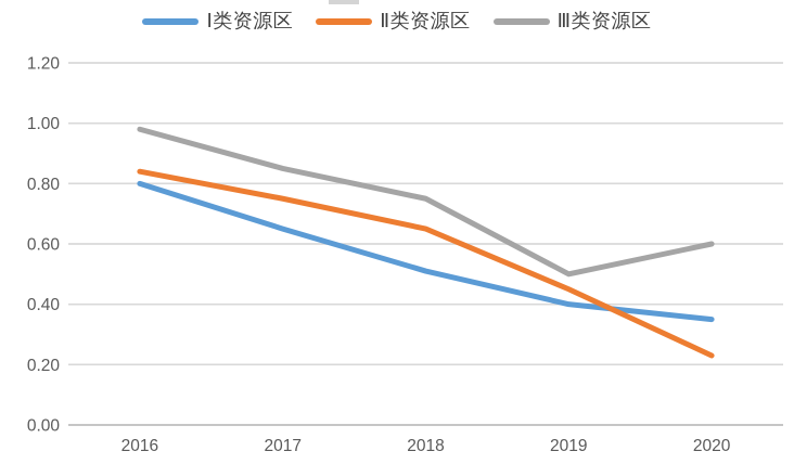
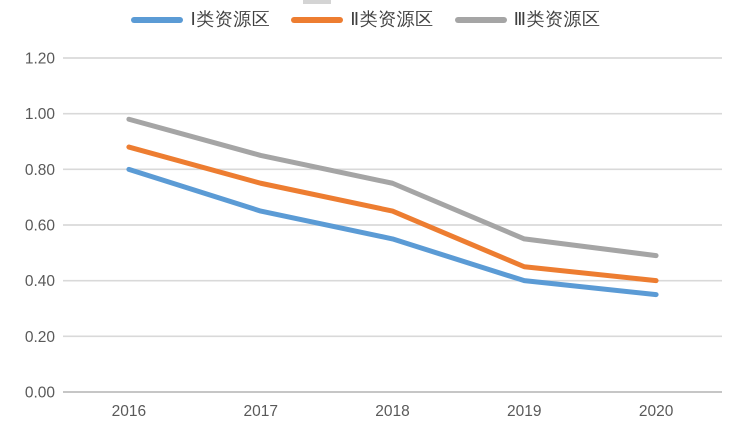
Ⅱ类资源区/2016: 0.84 -> 0.88
Ⅰ类资源区/2018: 0.51 -> 0.55
Ⅲ类资源区/2019: 0.50 -> 0.55
Ⅱ类资源区/2020: 0.23 -> 0.40
Ⅲ类资源区/2020: 0.60 -> 0.49
